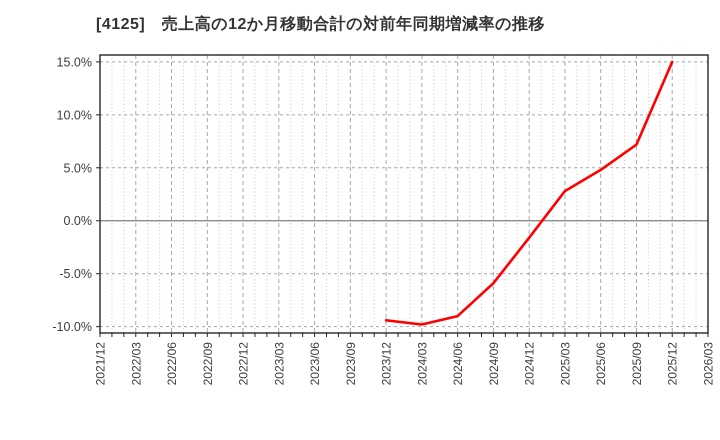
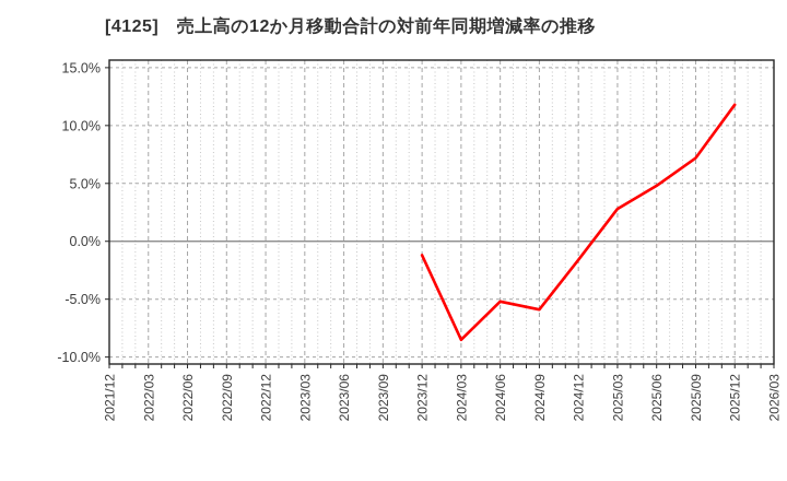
2023/12: -9.4% -> -1.2%
2024/03: -9.8% -> -8.5%
2024/06: -9.0% -> -5.2%
2025/12: 15.0% -> 11.8%
